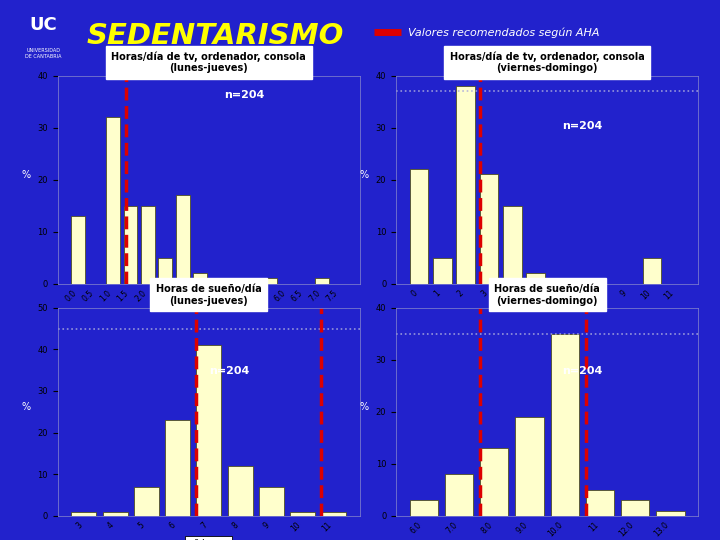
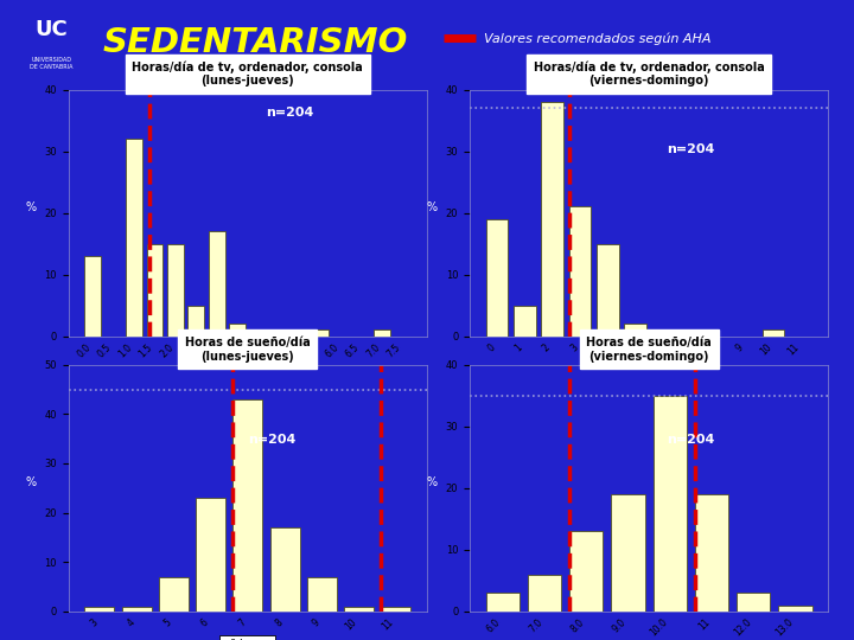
Horas/día de tv, ordenador, consola (viernes-domingo)/0: 22 -> 19
Horas/día de tv, ordenador, consola (viernes-domingo)/10: 5 -> 1
Horas de sueño/día (lunes-jueves)/7: 41 -> 43
Horas de sueño/día (lunes-jueves)/8: 12 -> 17
Horas de sueño/día (viernes-domingo)/7.0: 8 -> 6
Horas de sueño/día (viernes-domingo)/11: 5 -> 19
